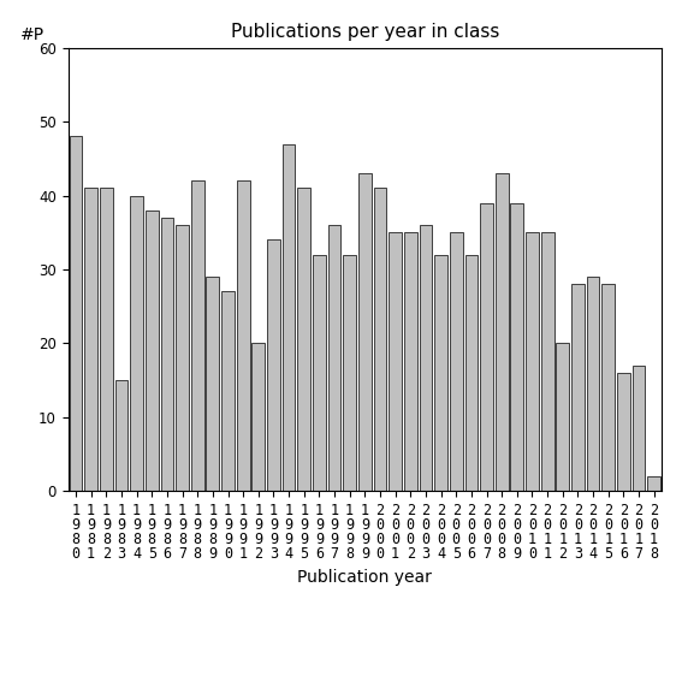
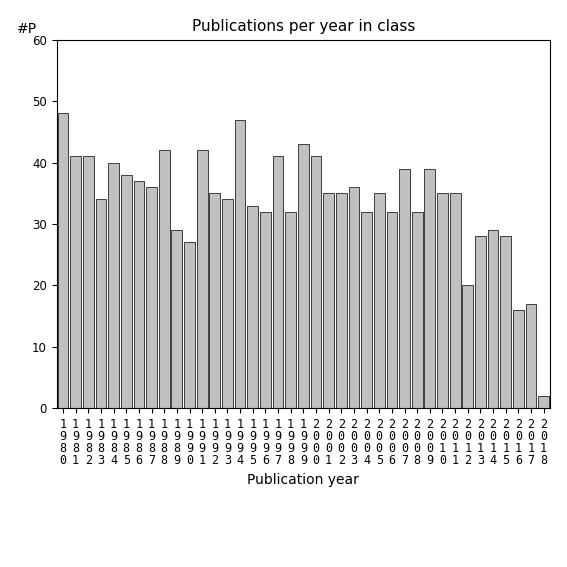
1 9 8 3: 15 -> 34
1 9 9 2: 20 -> 35
1 9 9 5: 41 -> 33
1 9 9 7: 36 -> 41
2 0 0 8: 43 -> 32
